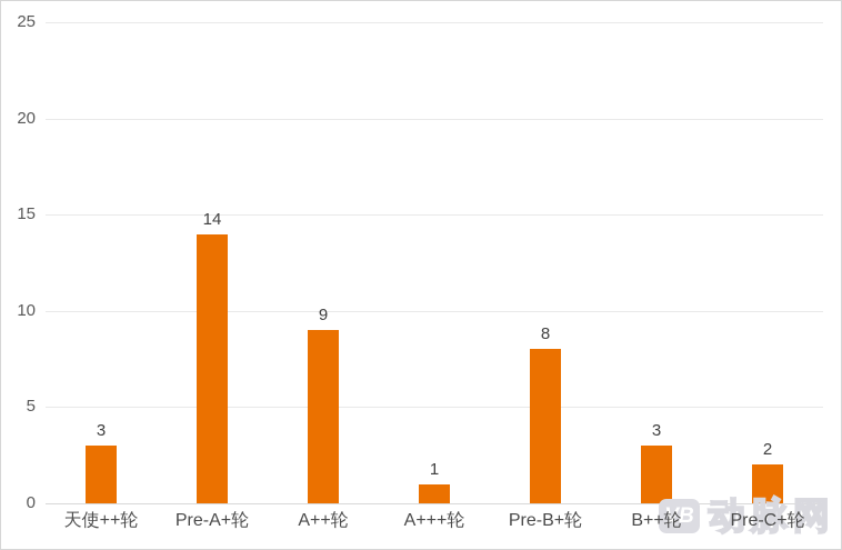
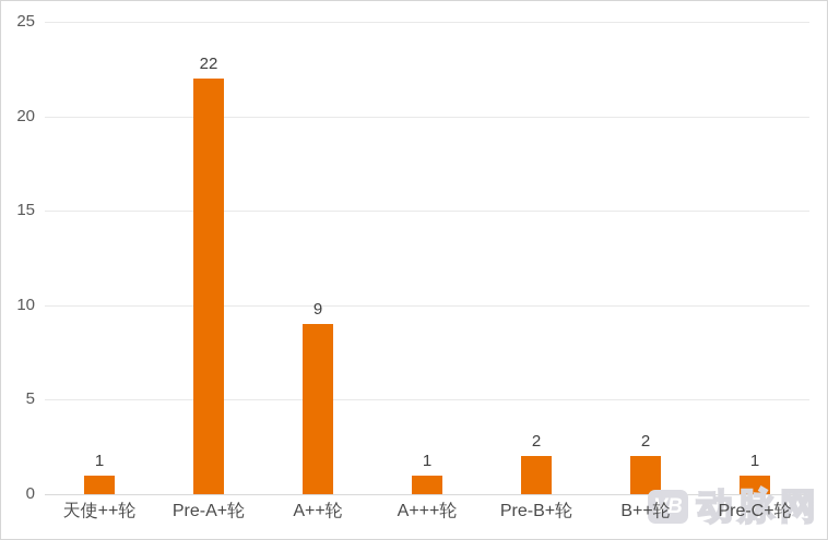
天使++轮: 3 -> 1
Pre-A+轮: 14 -> 22
Pre-B+轮: 8 -> 2
B++轮: 3 -> 2
Pre-C+轮: 2 -> 1
